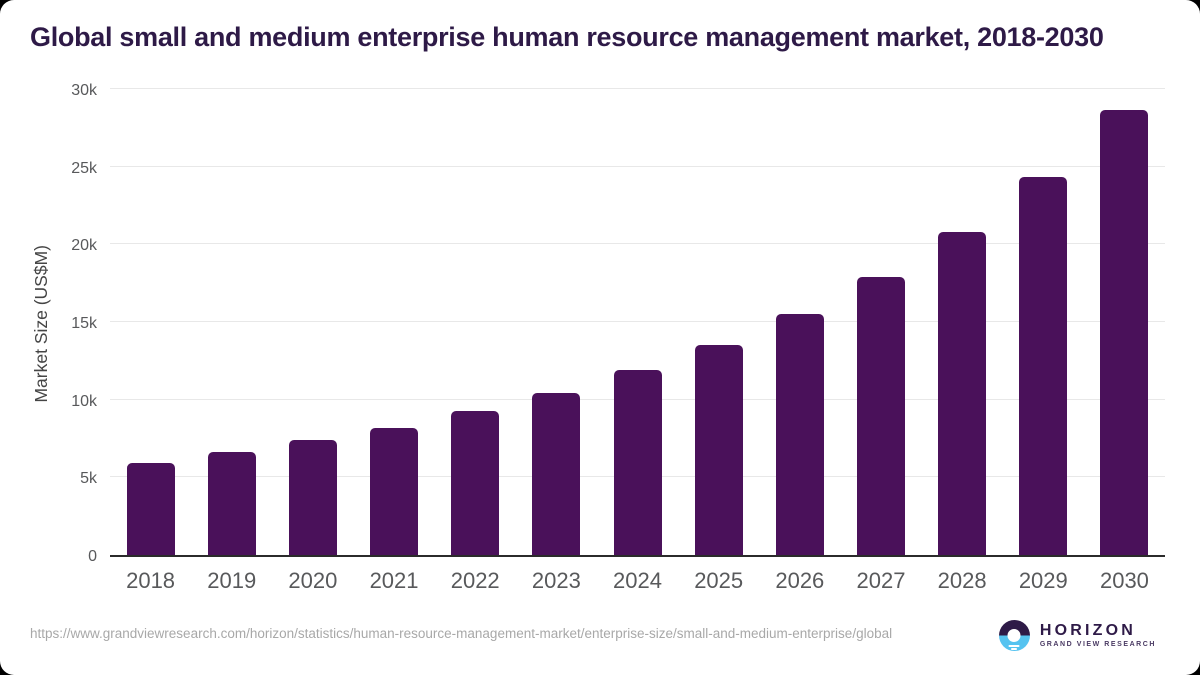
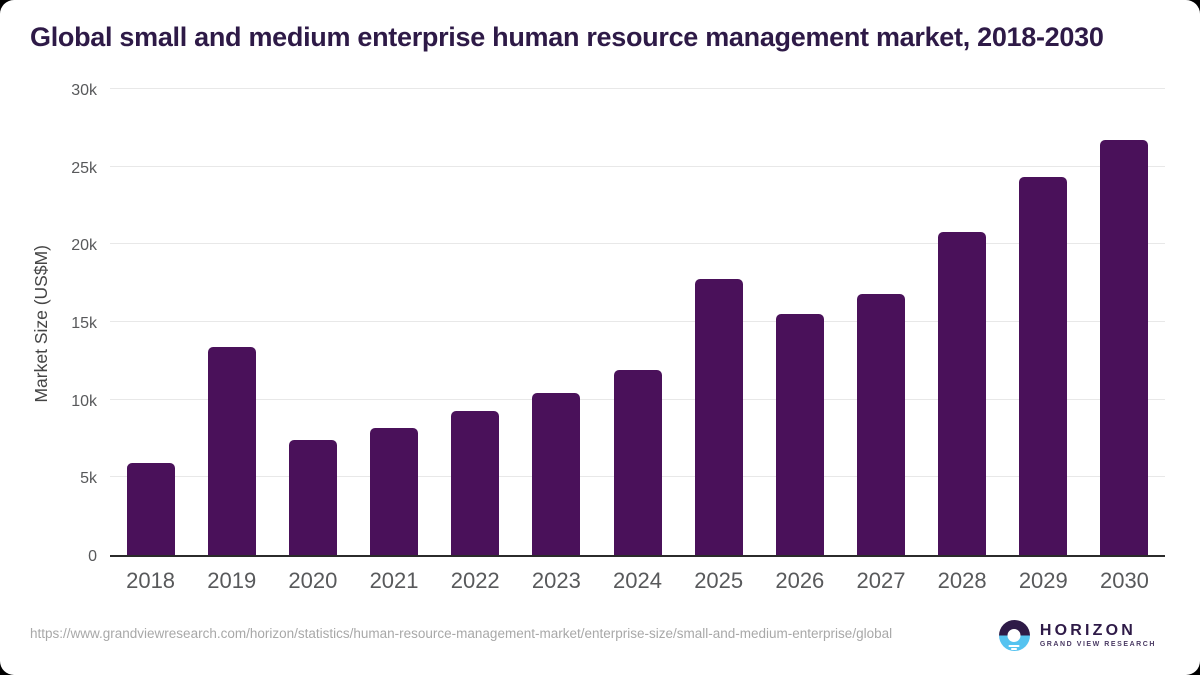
2019: 6.6k -> 13.4k
2025: 13.6k -> 17.8k
2027: 17.9k -> 16.8k
2030: 28.6k -> 26.7k
